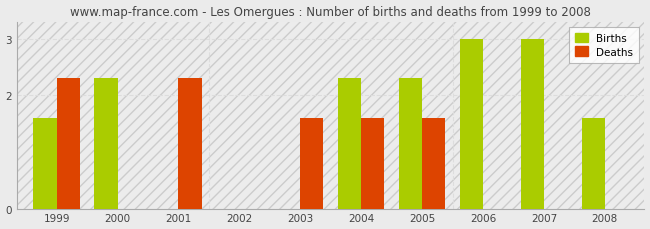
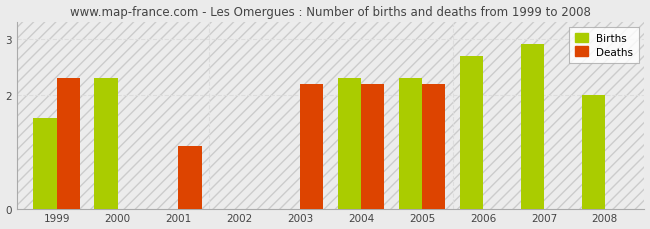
Deaths/2001: 2.3 -> 1.1
Deaths/2003: 1.6 -> 2.2
Deaths/2004: 1.6 -> 2.2
Deaths/2005: 1.6 -> 2.2
Births/2006: 3.0 -> 2.7
Births/2007: 3.0 -> 2.9
Births/2008: 1.6 -> 2.0
